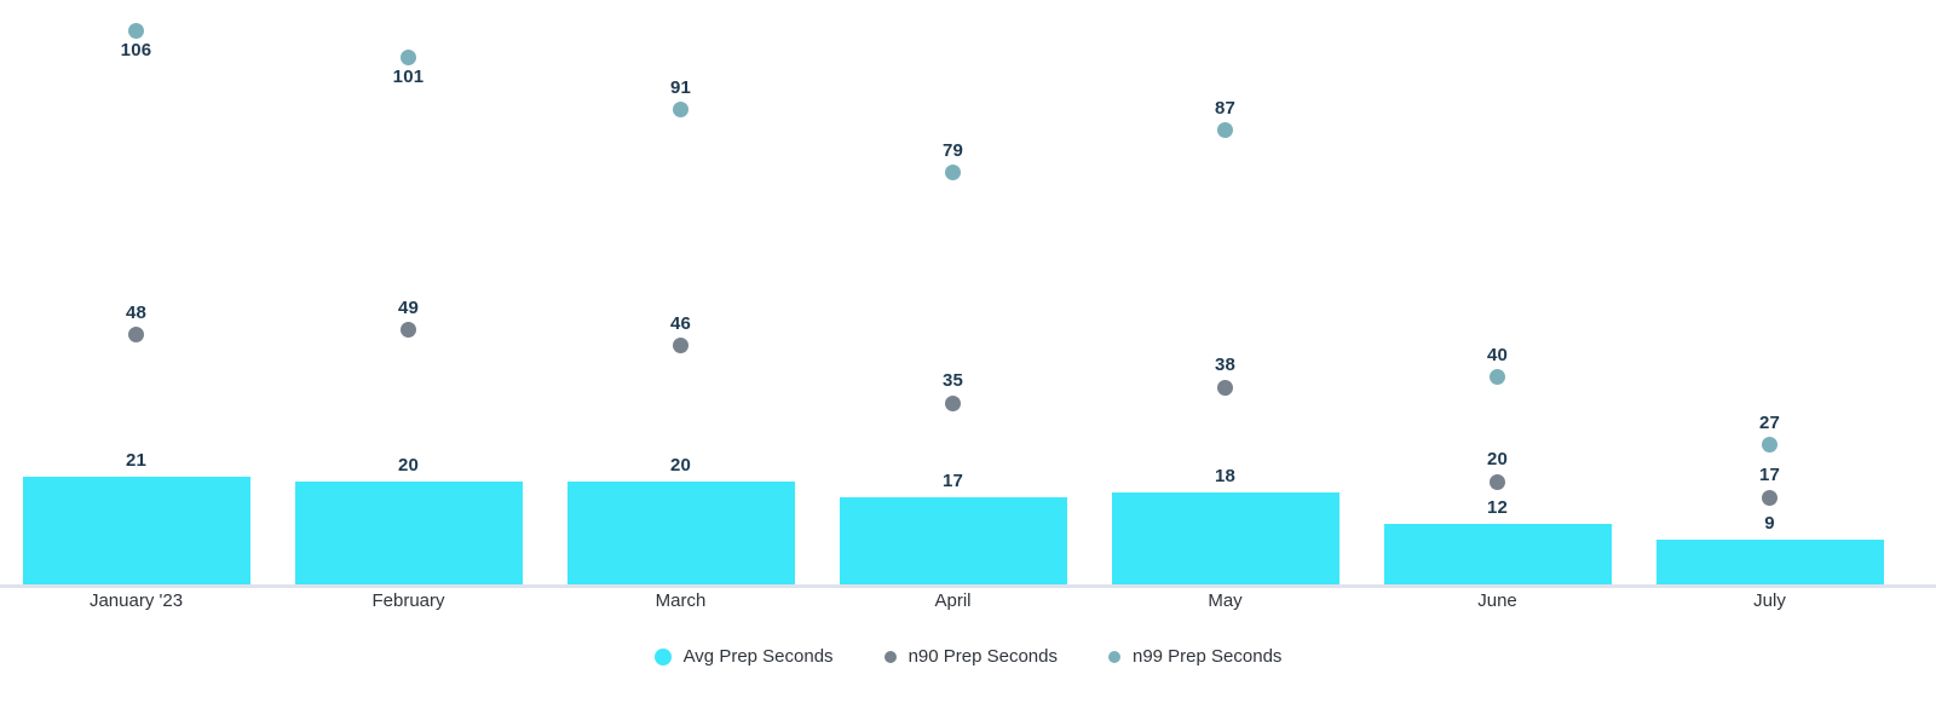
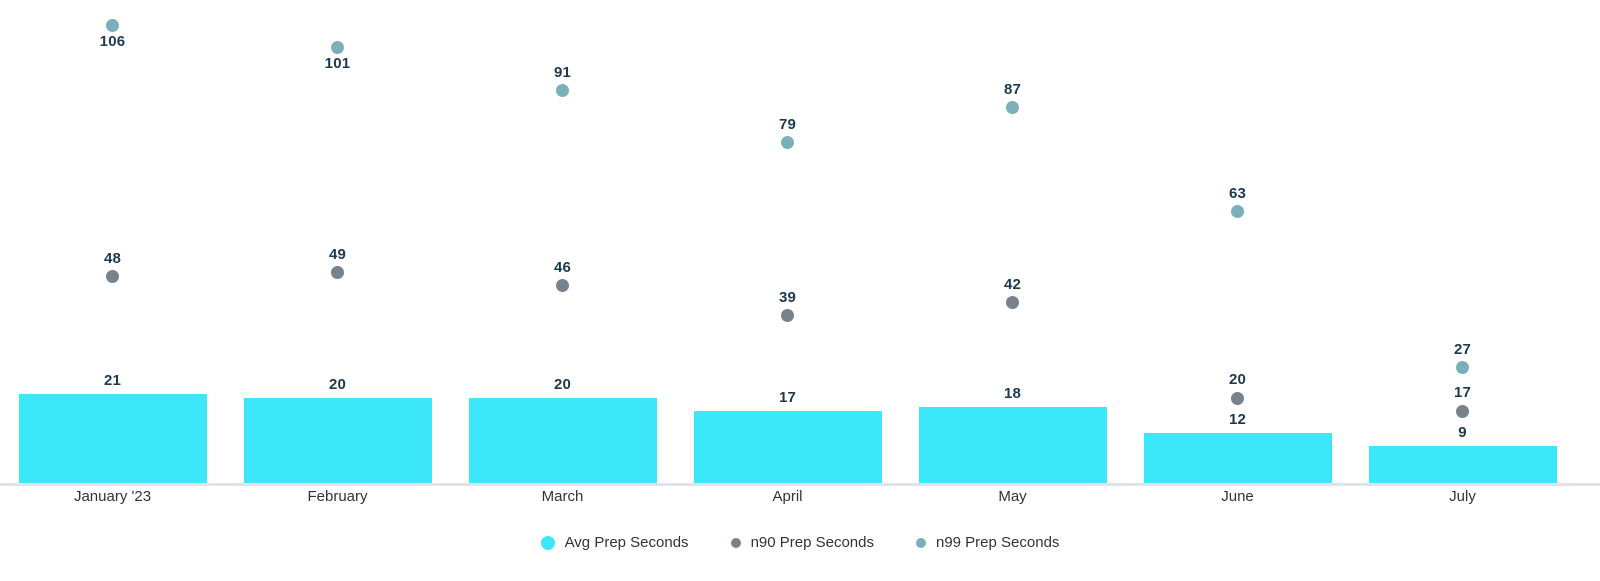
n90 Prep Seconds/April: 35 -> 39
n90 Prep Seconds/May: 38 -> 42
n99 Prep Seconds/June: 40 -> 63
